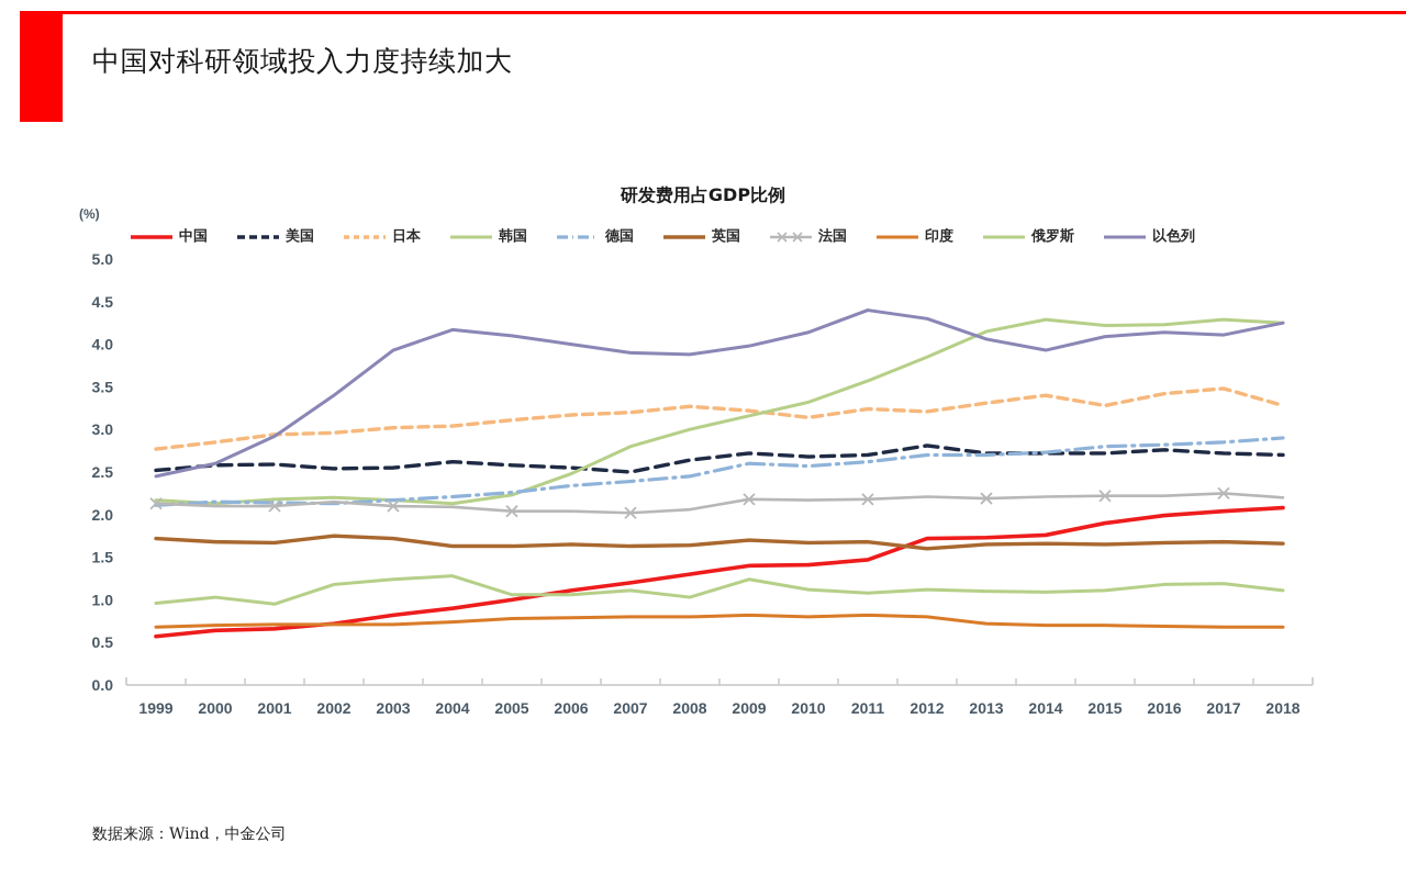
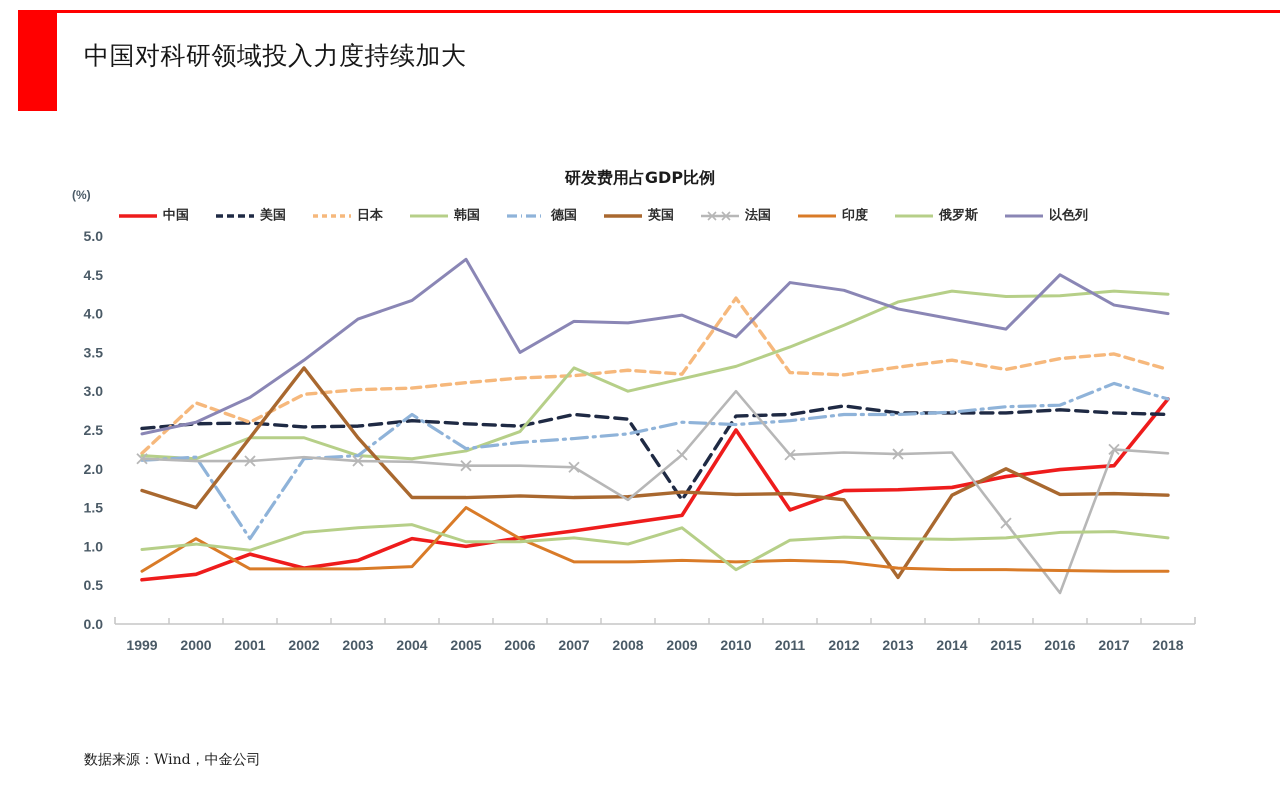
日本/1999: 2.8 -> 2.2
英国/2000: 1.7 -> 1.5
印度/2000: 0.7 -> 1.1
中国/2001: 0.7 -> 0.9
日本/2001: 2.9 -> 2.6
韩国/2001: 2.2 -> 2.4
德国/2001: 2.1 -> 1.1
英国/2001: 1.7 -> 2.4
韩国/2002: 2.2 -> 2.4
英国/2002: 1.8 -> 3.3
英国/2003: 1.7 -> 2.4
中国/2004: 0.9 -> 1.1
德国/2004: 2.2 -> 2.7
印度/2005: 0.8 -> 1.5
以色列/2005: 4.1 -> 4.7
印度/2006: 0.8 -> 1.1
以色列/2006: 4.0 -> 3.5
美国/2007: 2.5 -> 2.7
韩国/2007: 2.8 -> 3.3
法国/2008: 2.1 -> 1.6
美国/2009: 2.7 -> 1.6
中国/2010: 1.4 -> 2.5
日本/2010: 3.1 -> 4.2
法国/2010: 2.2 -> 3.0
俄罗斯/2010: 1.1 -> 0.7
以色列/2010: 4.1 -> 3.7
英国/2013: 1.6 -> 0.6
英国/2015: 1.6 -> 2.0
法国/2015: 2.2 -> 1.3
以色列/2015: 4.1 -> 3.8
法国/2016: 2.2 -> 0.4
以色列/2016: 4.1 -> 4.5
德国/2017: 2.9 -> 3.1
中国/2018: 2.1 -> 2.9
以色列/2018: 4.2 -> 4.0
